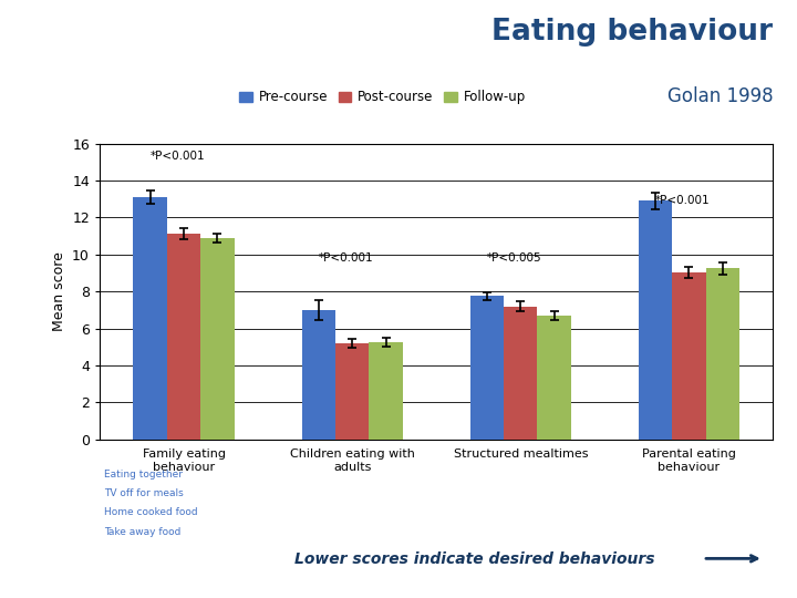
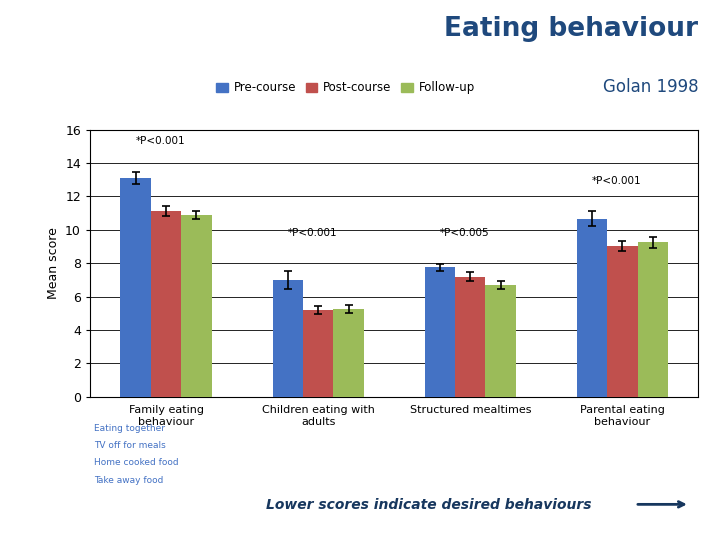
Pre-course/Parental eating behaviour: 12.9 -> 10.7
